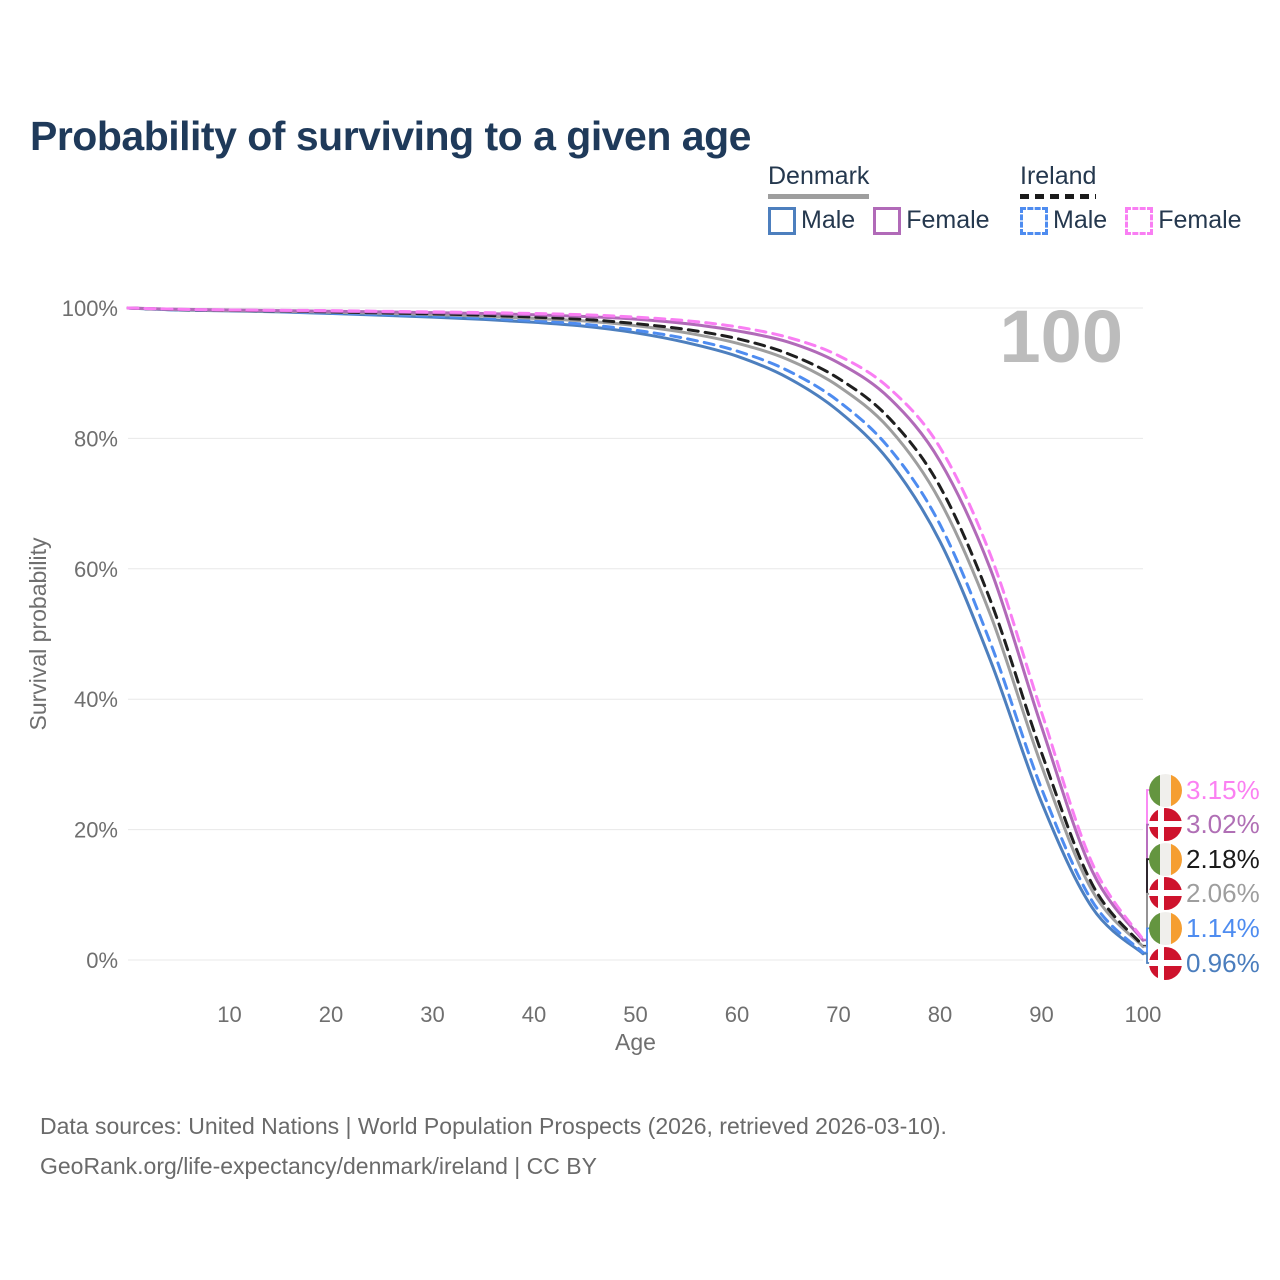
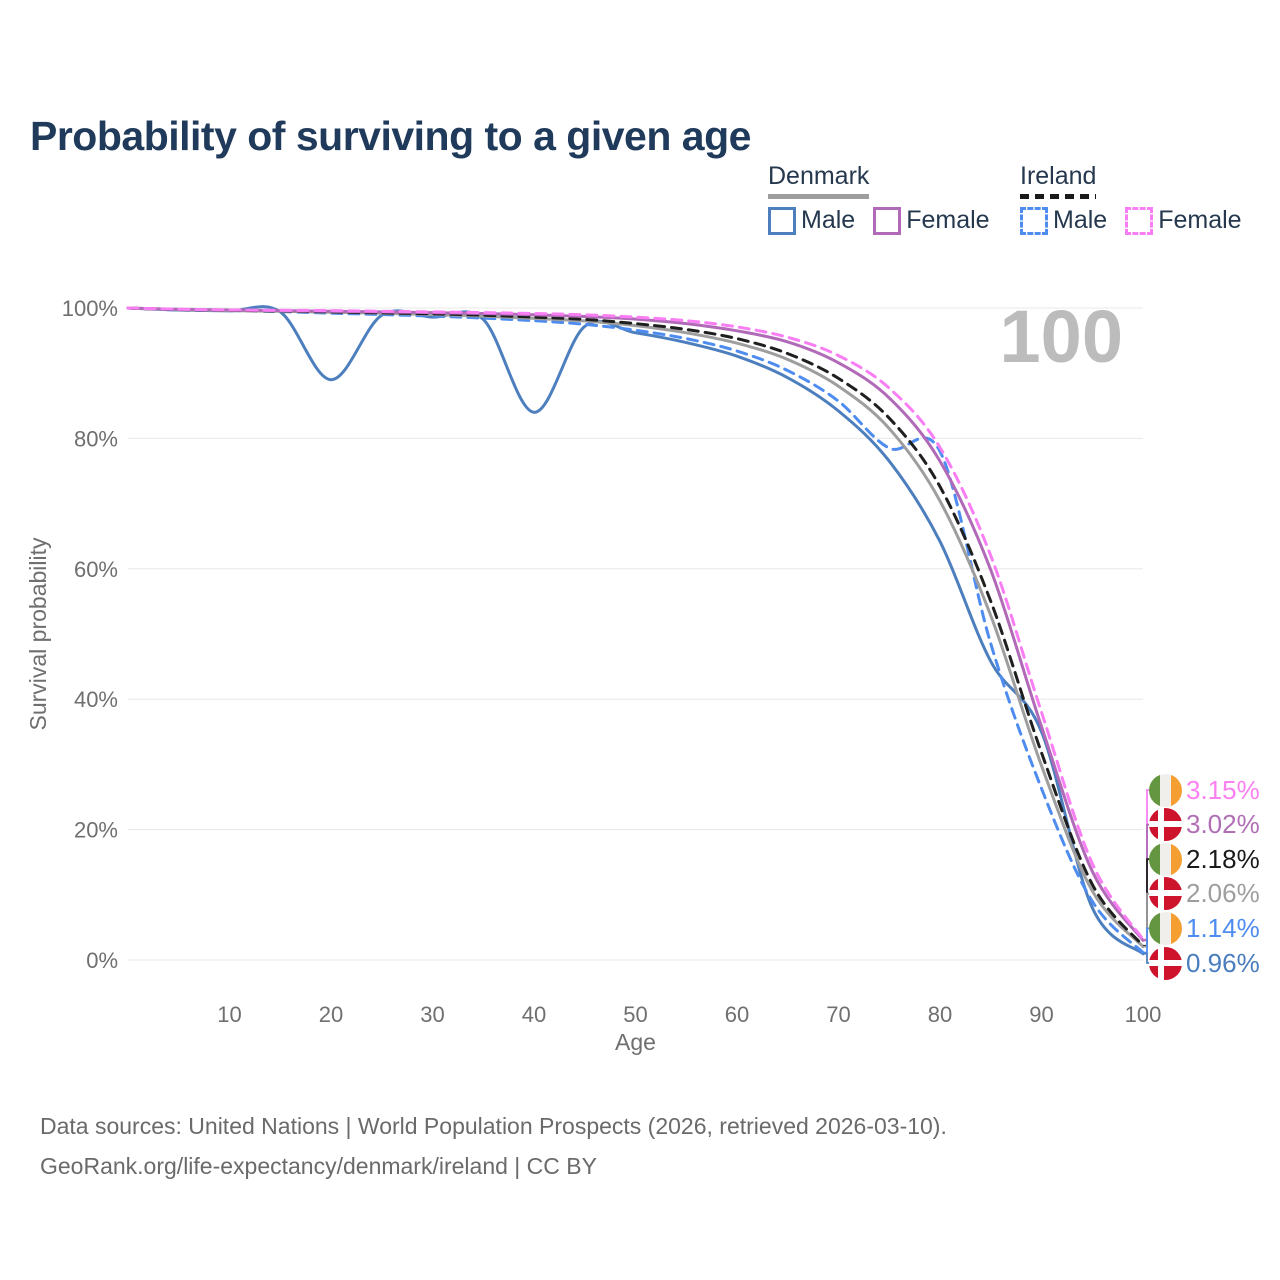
Denmark Male/20: 99% -> 89%
Denmark Male/40: 98% -> 84%
Ireland Male/80: 67% -> 78%
Denmark Male/90: 24% -> 35%
